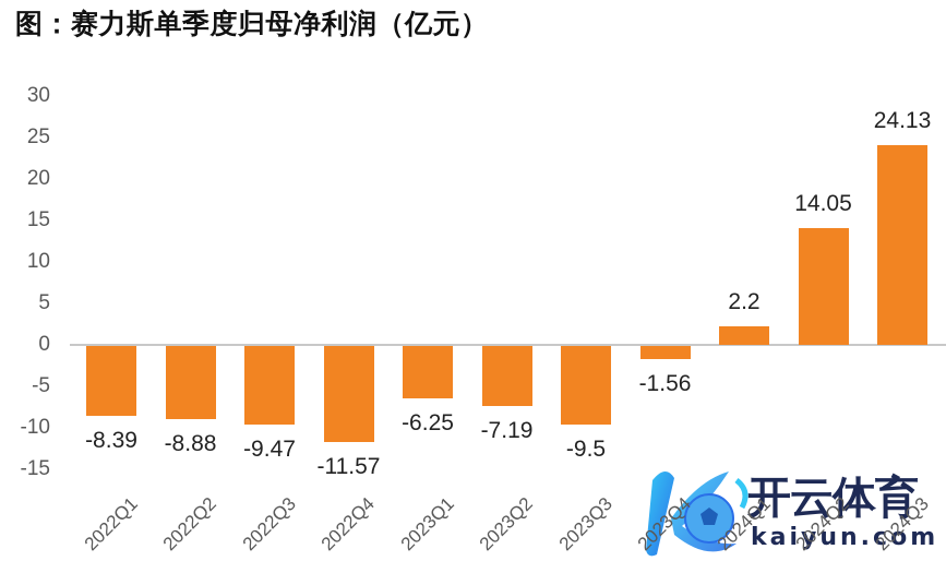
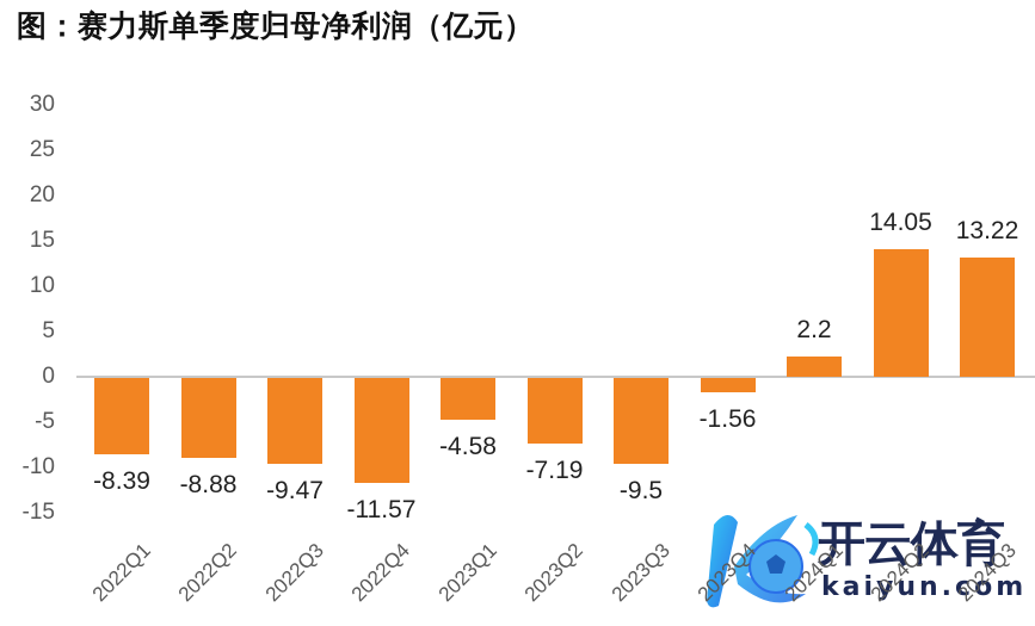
2023Q1: -6.25 -> -4.58
2024Q3: 24.13 -> 13.22
